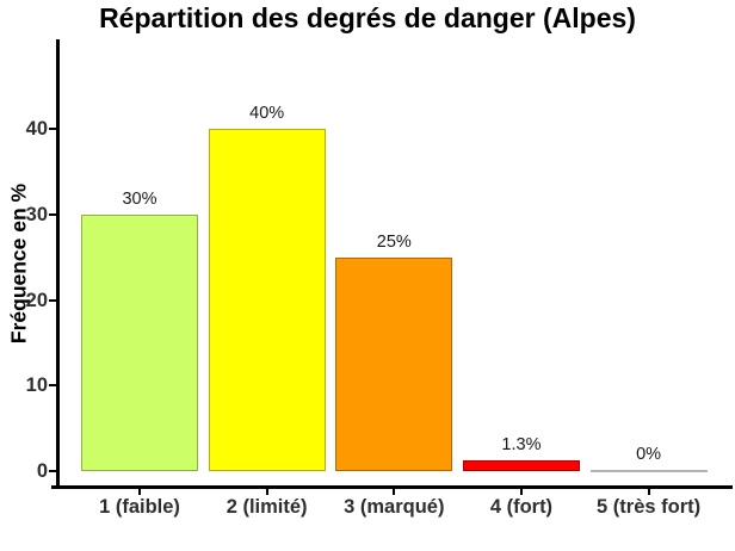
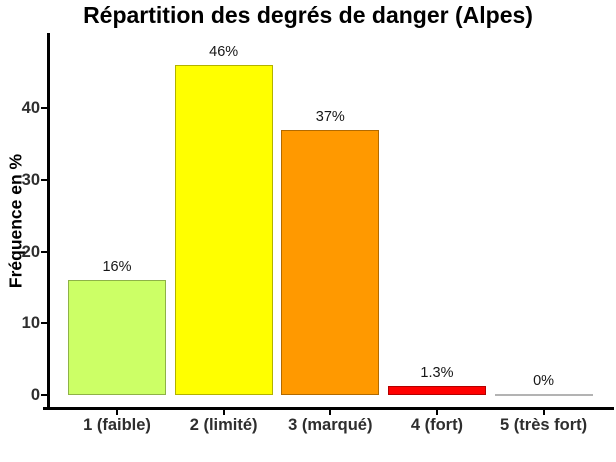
1 (faible): 30% -> 16%
2 (limité): 40% -> 46%
3 (marqué): 25% -> 37%
